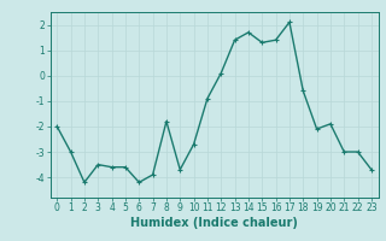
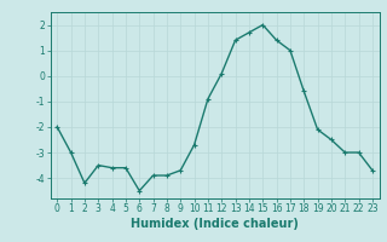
6: -4.2 -> -4.5
8: -1.8 -> -3.9
15: 1.3 -> 2.0
17: 2.1 -> 1.0
20: -1.9 -> -2.5
